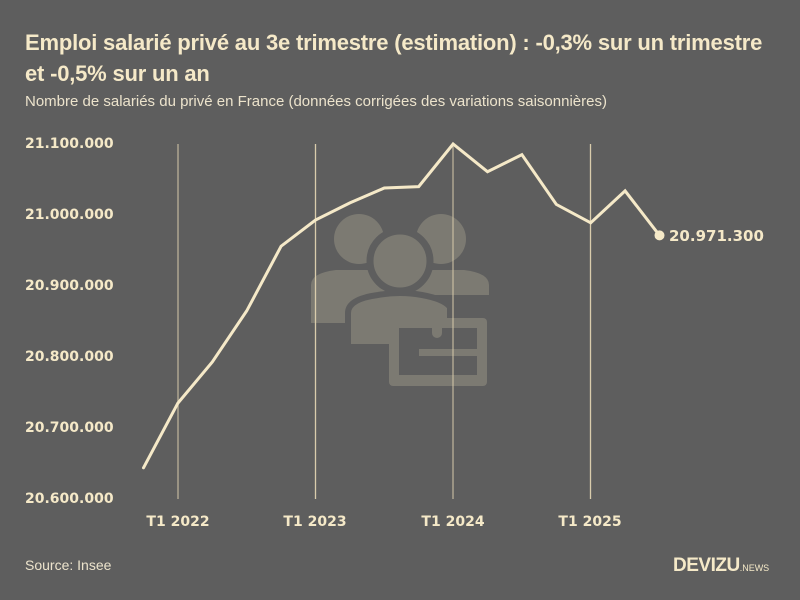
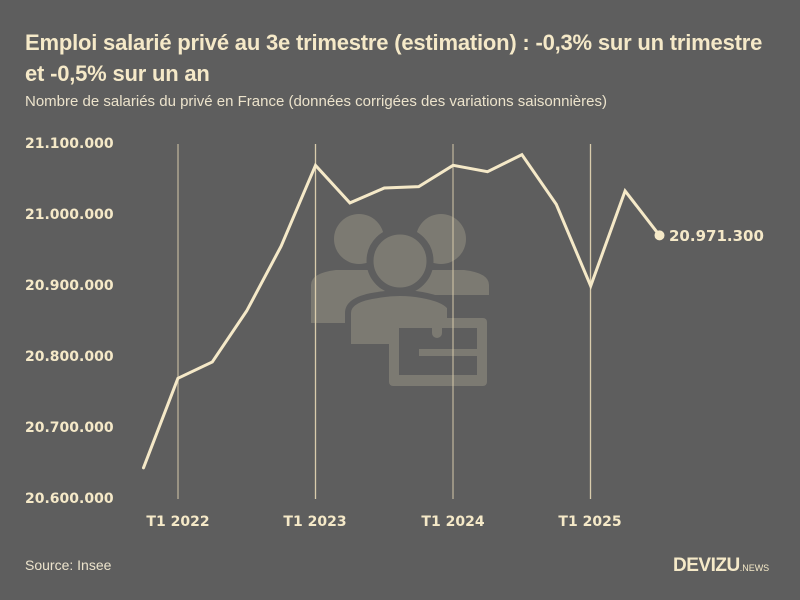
T1 2022: 20740000 -> 20770000
T1 2023: 20990000 -> 21070000
T1 2024: 21100000 -> 21070000
T1 2025: 20990000 -> 20900000
